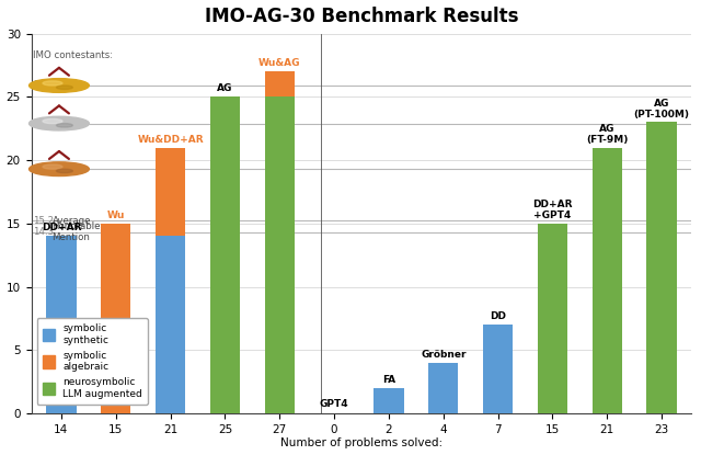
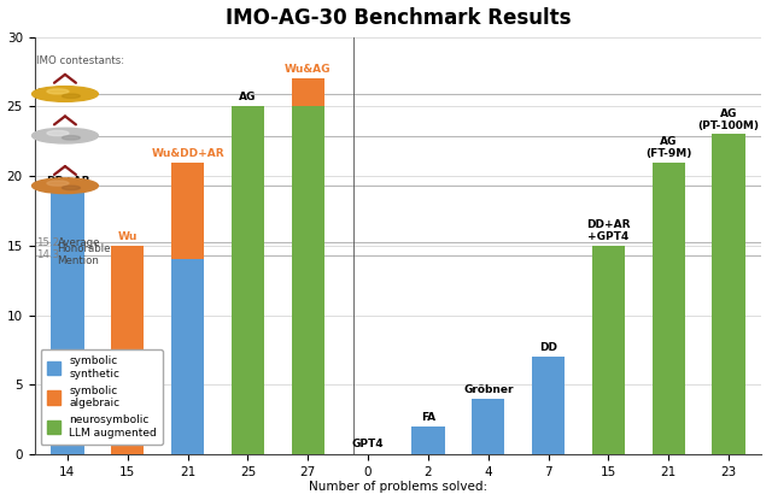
14: 14 -> 19
